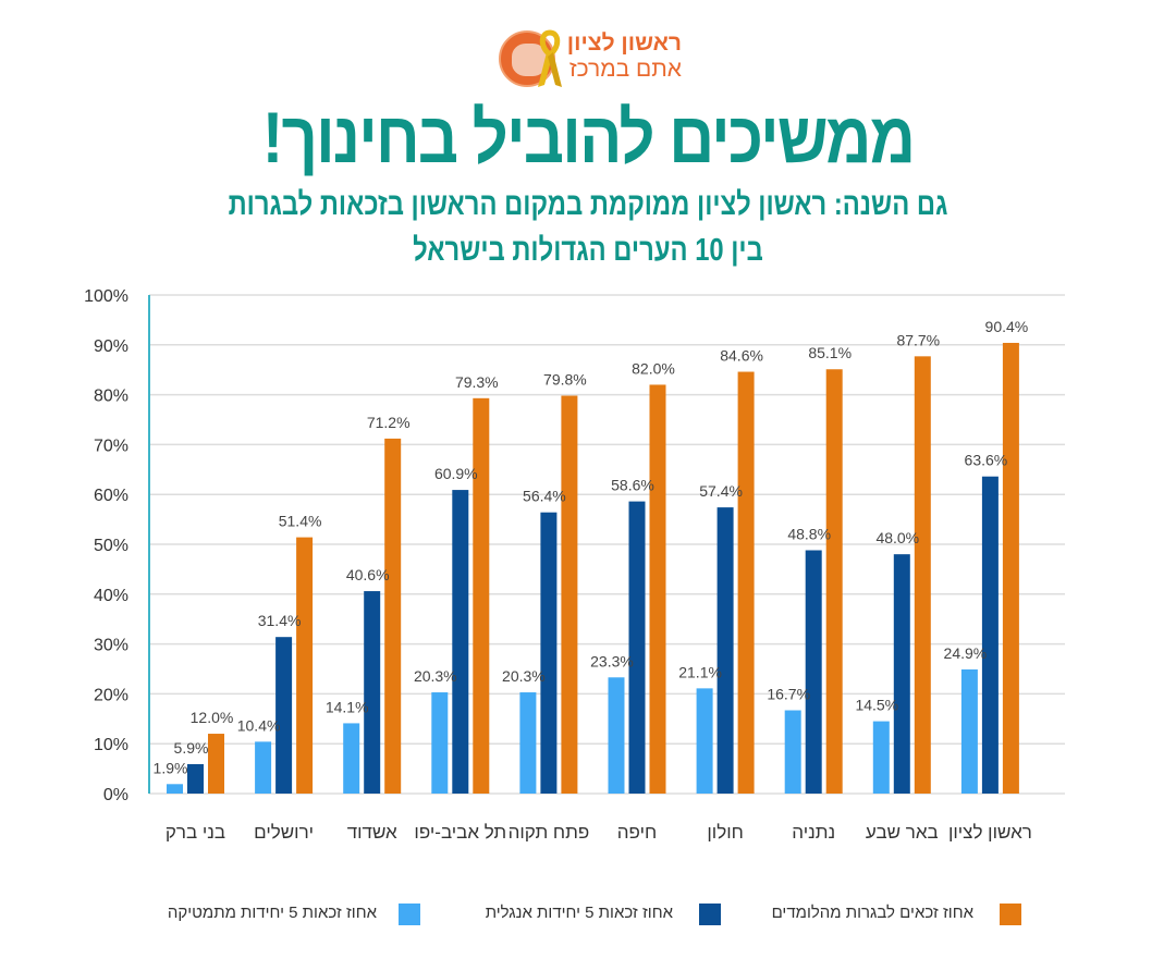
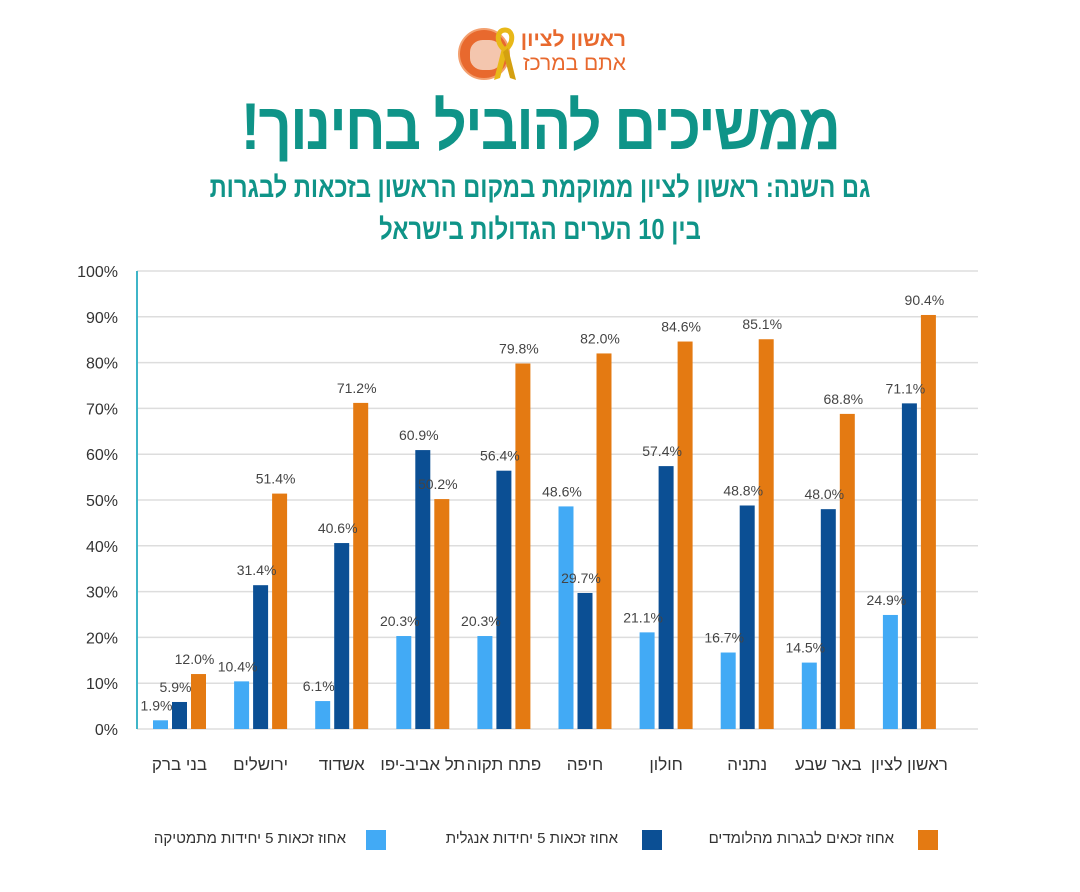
אחוז זכאות 5 יחידות מתמטיקה/אשדוד: 14.1% -> 6.1%
אחוז זכאים לבגרות מהלומדים/תל אביב-יפו: 79.3% -> 50.2%
אחוז זכאות 5 יחידות מתמטיקה/חיפה: 23.3% -> 48.6%
אחוז זכאות 5 יחידות אנגלית/חיפה: 58.6% -> 29.7%
אחוז זכאים לבגרות מהלומדים/באר שבע: 87.7% -> 68.8%
אחוז זכאות 5 יחידות אנגלית/ראשון לציון: 63.6% -> 71.1%
